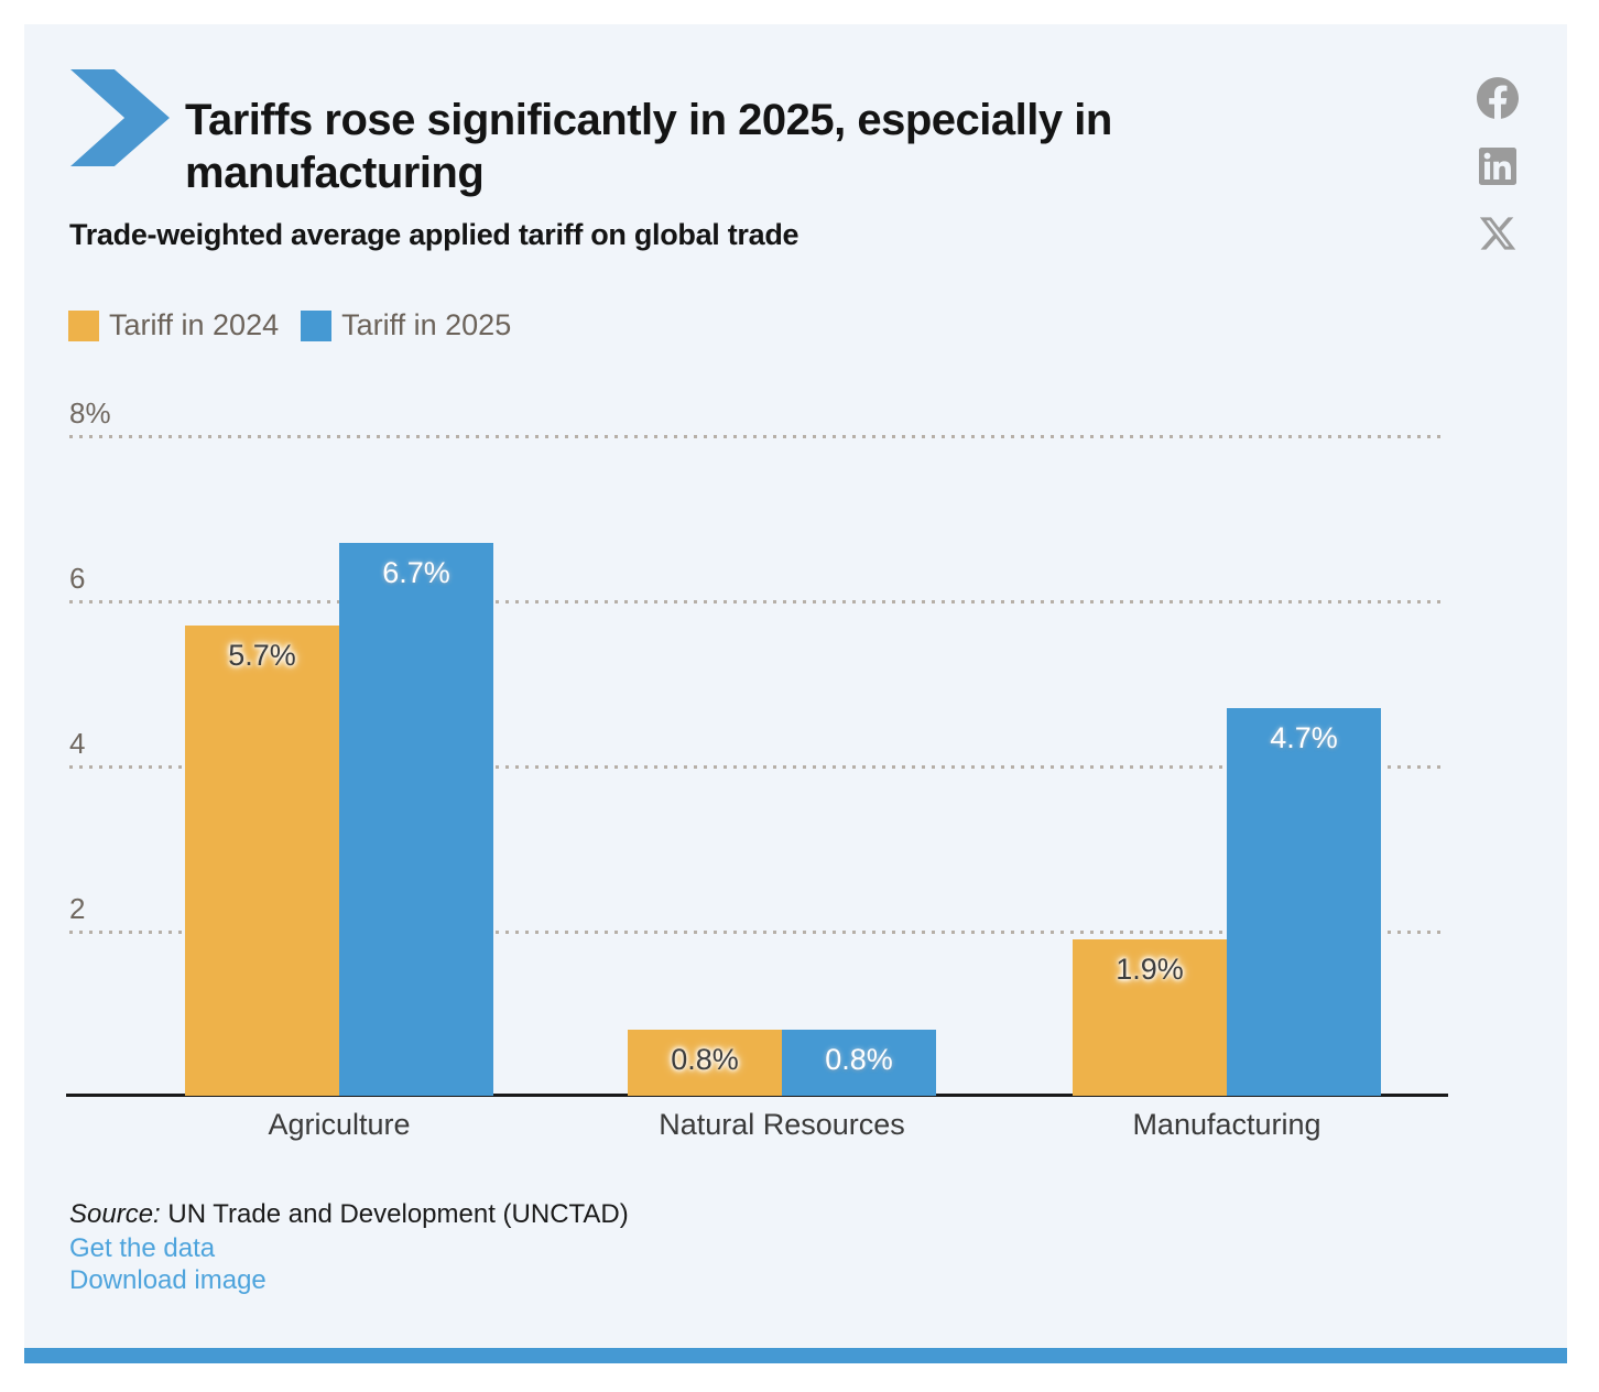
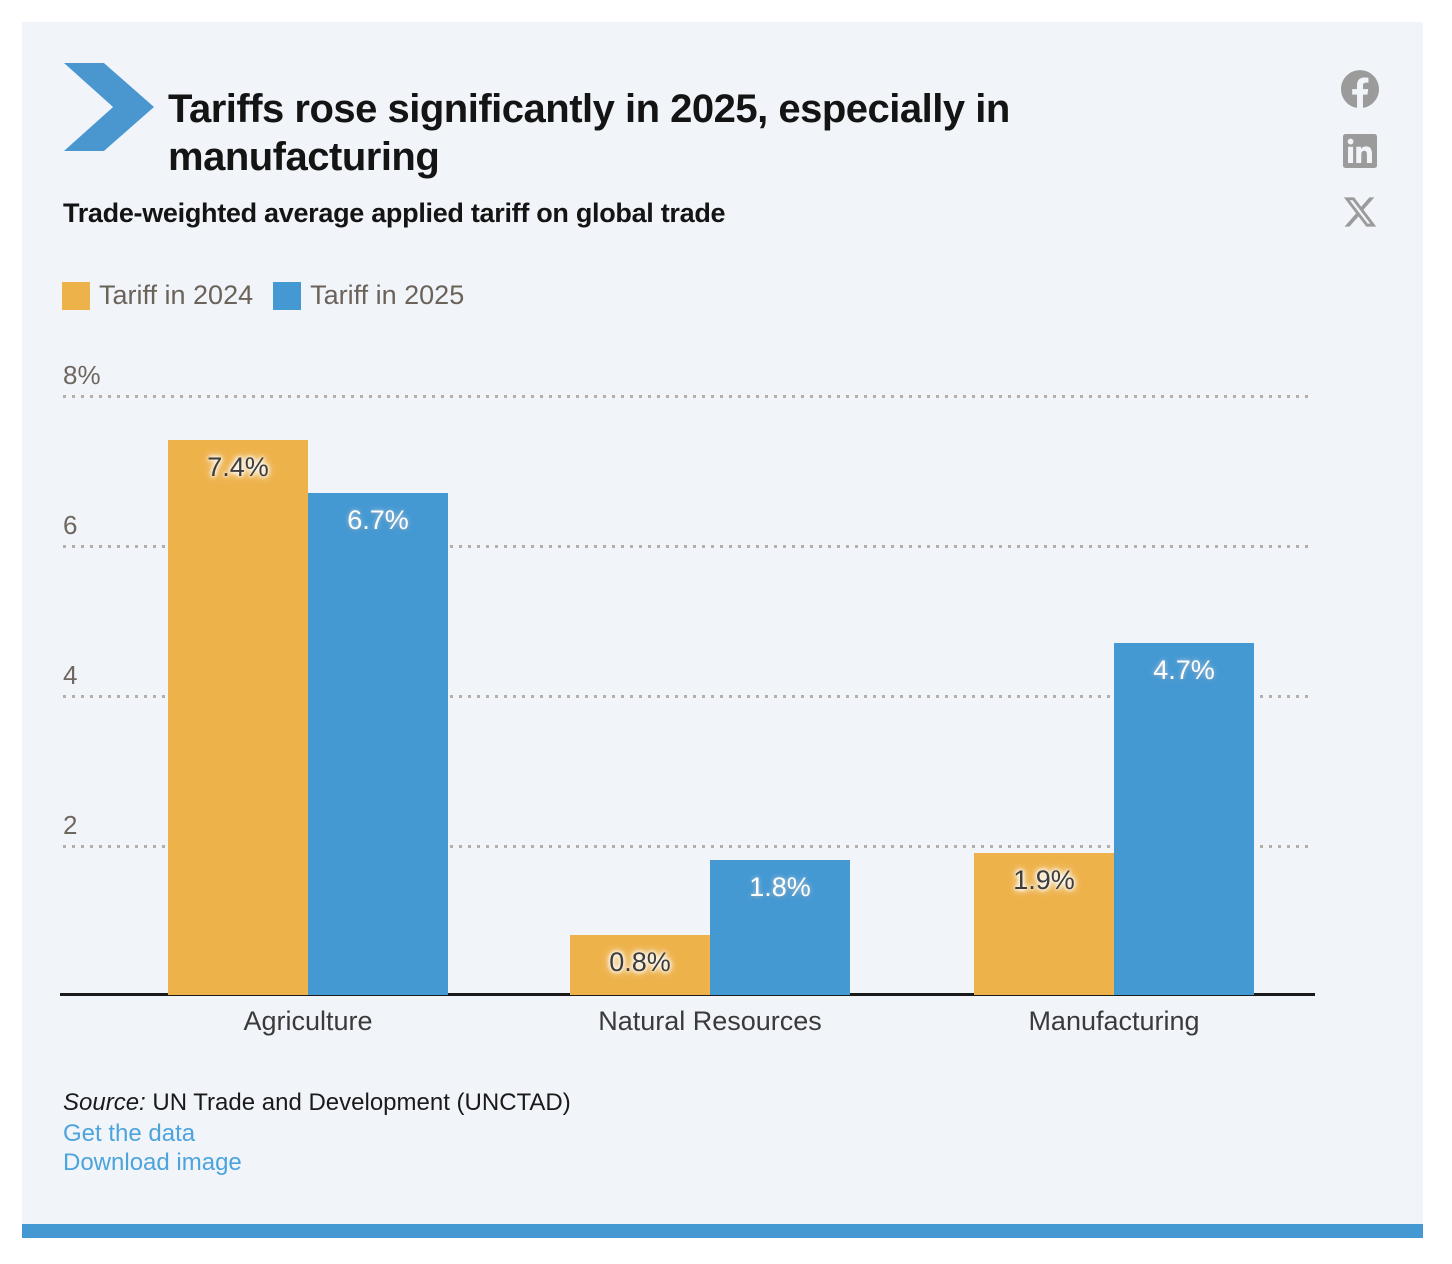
Tariff in 2024/Agriculture: 5.7% -> 7.4%
Tariff in 2025/Natural Resources: 0.8% -> 1.8%
